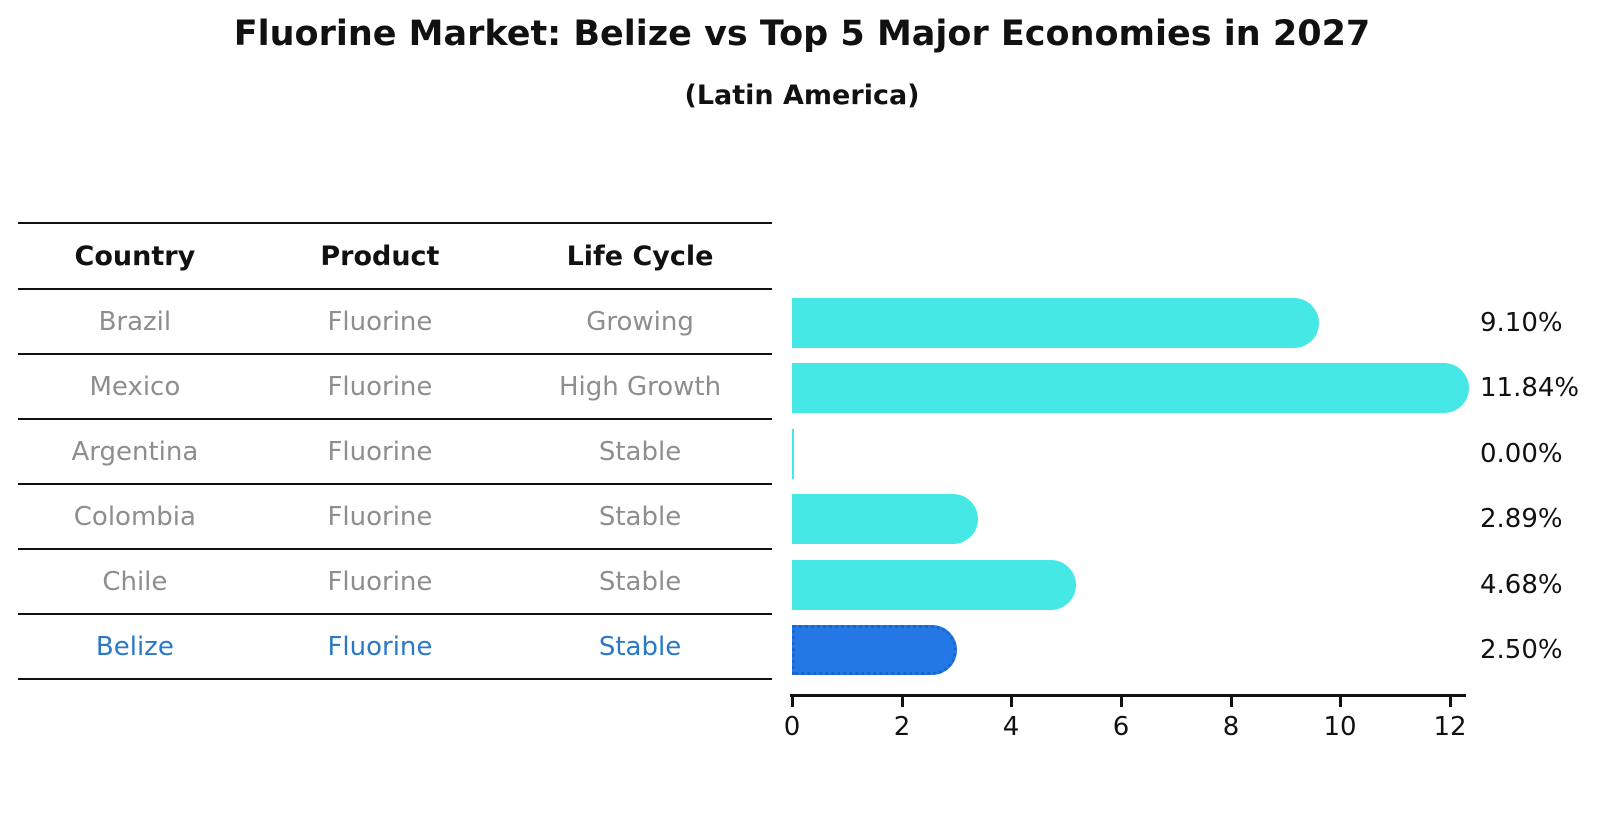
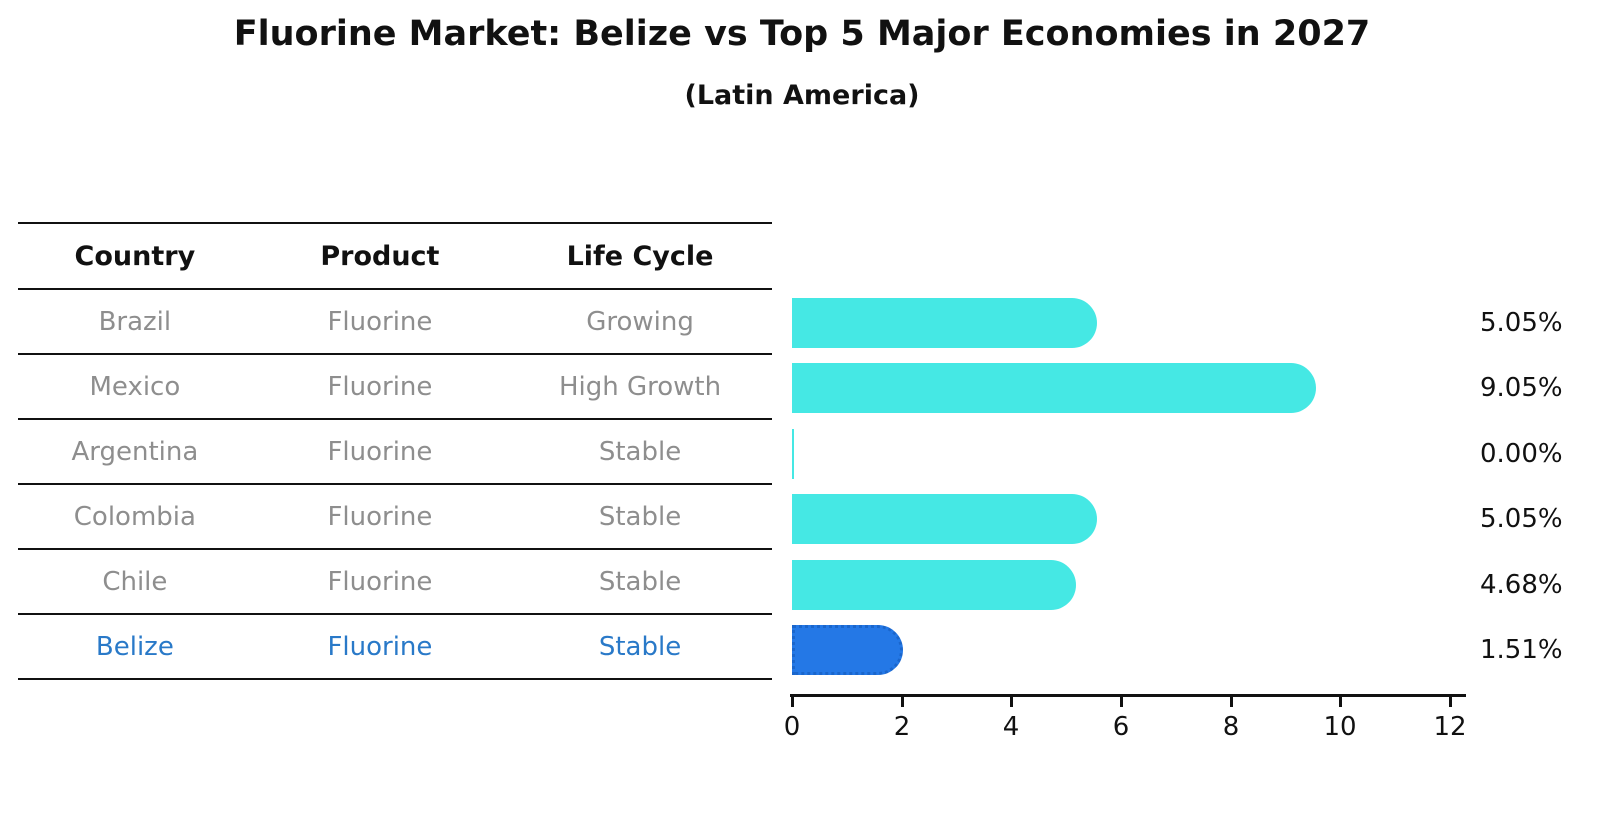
Brazil: 9.10% -> 5.05%
Mexico: 11.84% -> 9.05%
Colombia: 2.89% -> 5.05%
Belize: 2.50% -> 1.51%
